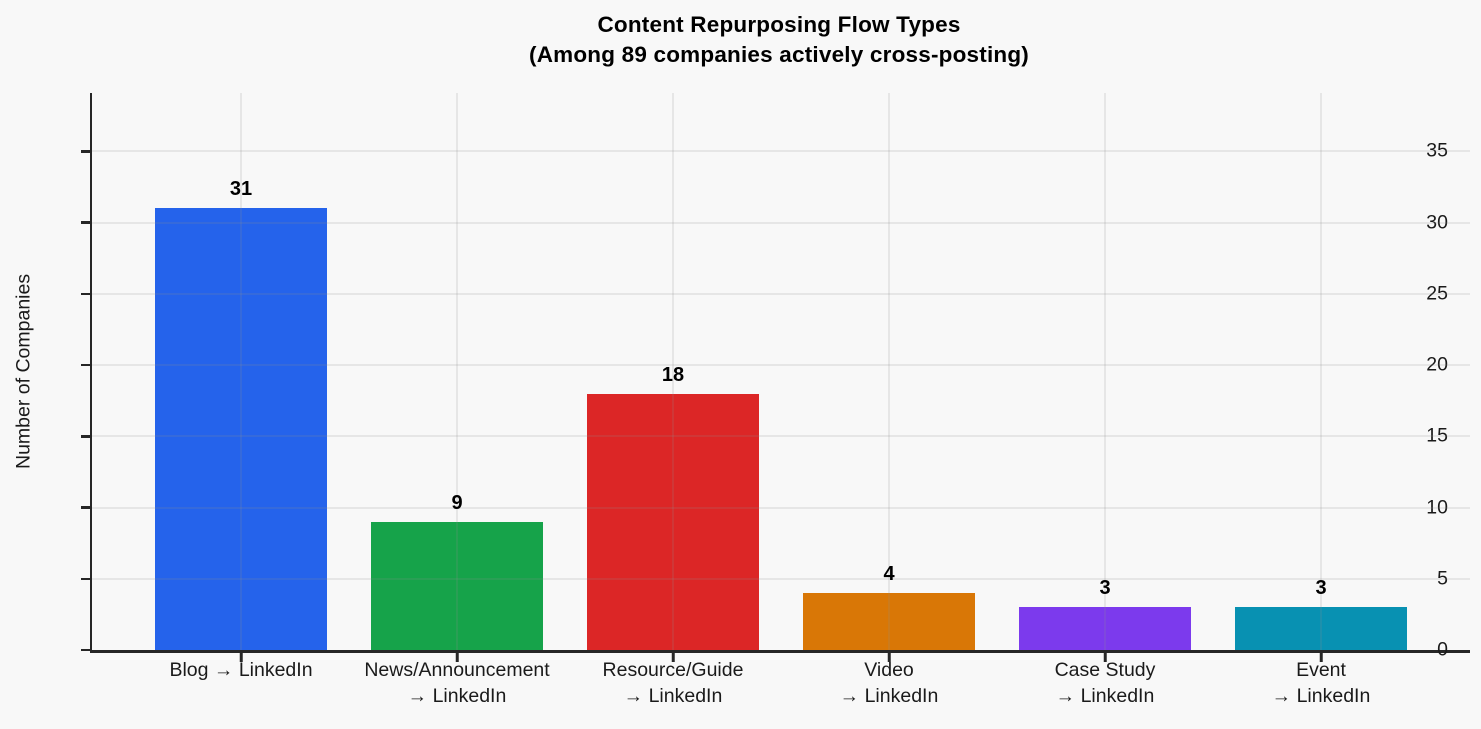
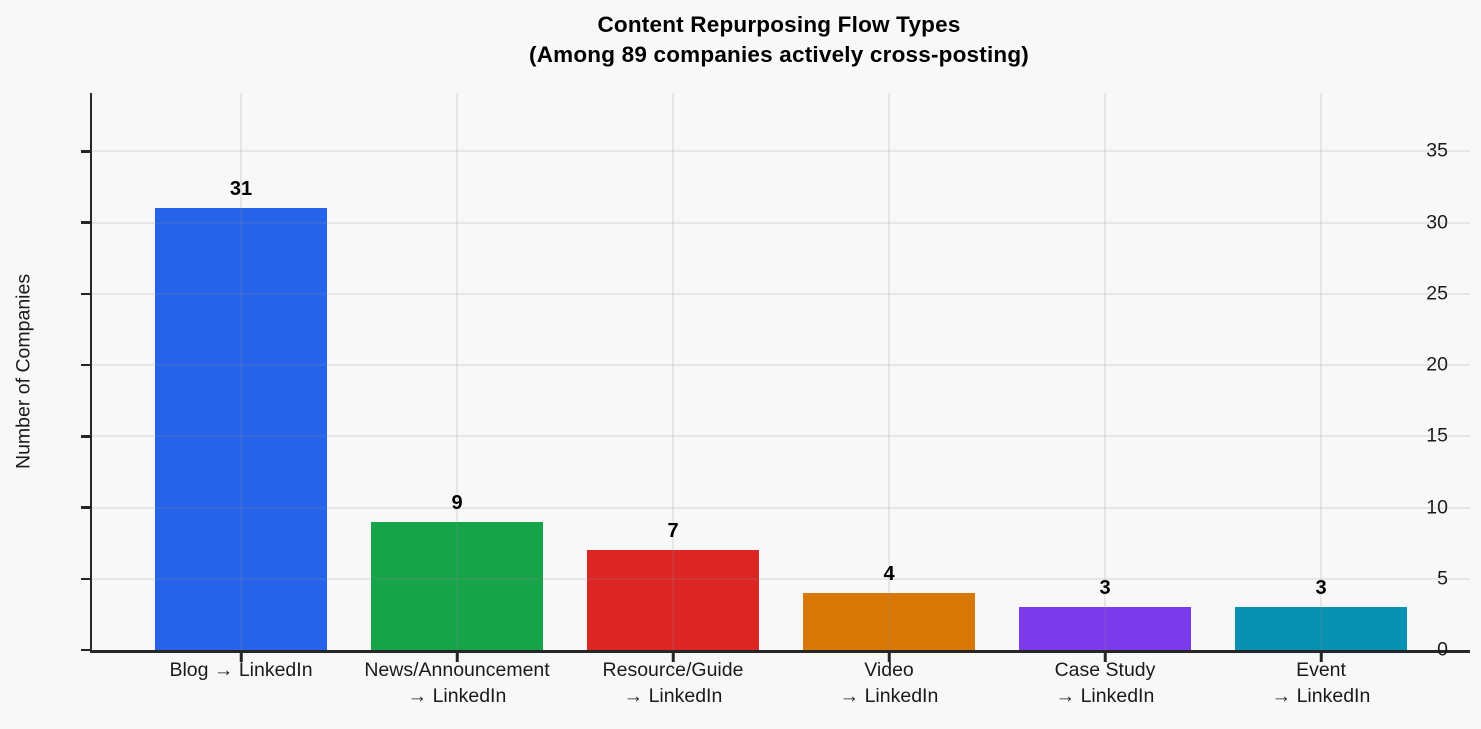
Resource/Guide → LinkedIn: 18 -> 7
